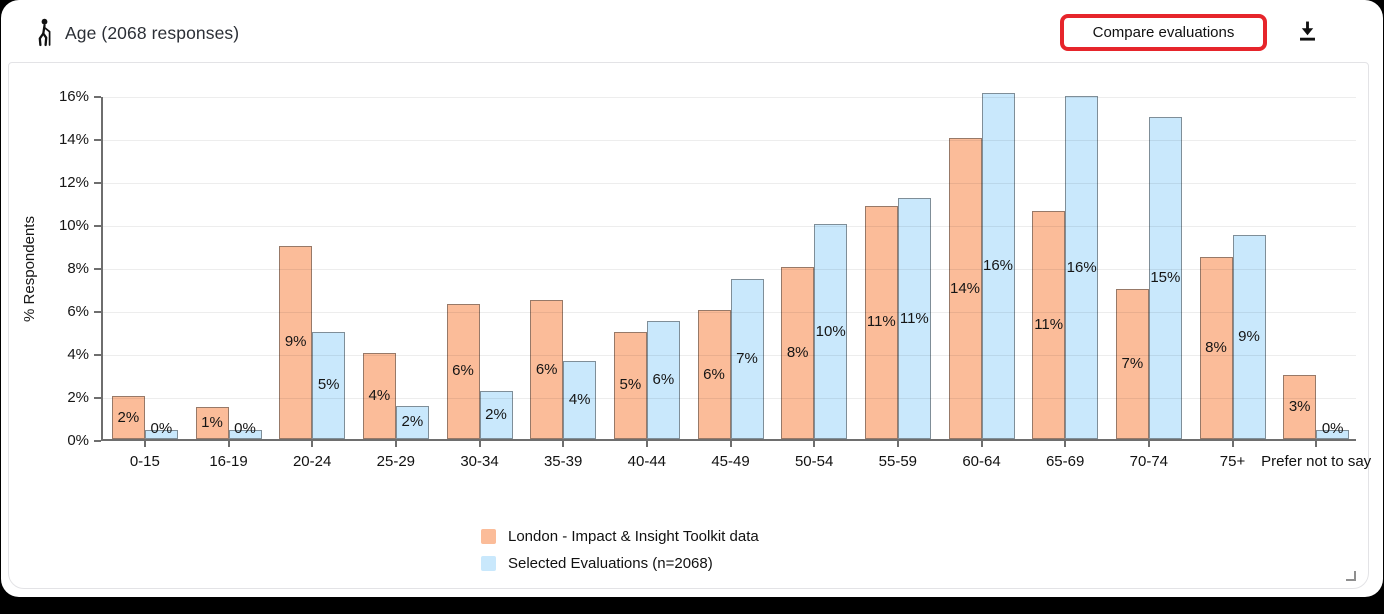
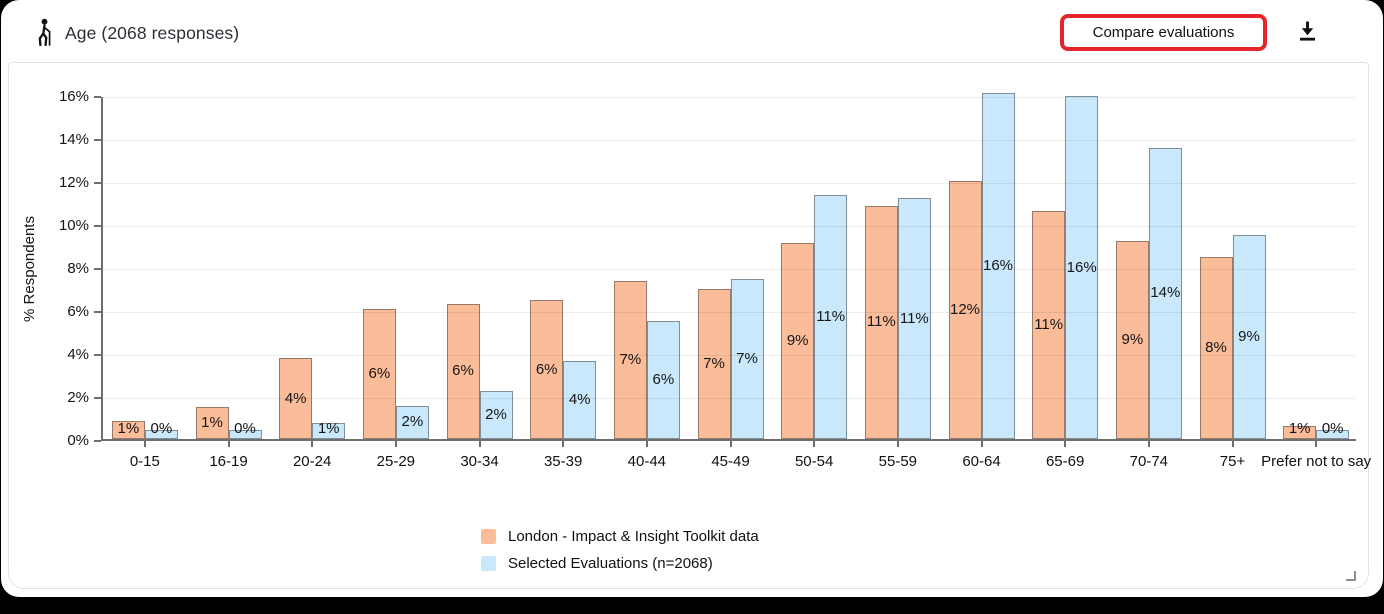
London - Impact & Insight Toolkit data/0-15: 2% -> 1%
London - Impact & Insight Toolkit data/20-24: 9% -> 4%
Selected Evaluations (n=2068)/20-24: 5% -> 1%
London - Impact & Insight Toolkit data/25-29: 4% -> 6%
London - Impact & Insight Toolkit data/40-44: 5% -> 7%
London - Impact & Insight Toolkit data/45-49: 6% -> 7%
London - Impact & Insight Toolkit data/50-54: 8% -> 9%
Selected Evaluations (n=2068)/50-54: 10% -> 11%
London - Impact & Insight Toolkit data/60-64: 14% -> 12%
London - Impact & Insight Toolkit data/70-74: 7% -> 9%
Selected Evaluations (n=2068)/70-74: 15% -> 14%
London - Impact & Insight Toolkit data/Prefer not to say: 3% -> 1%
